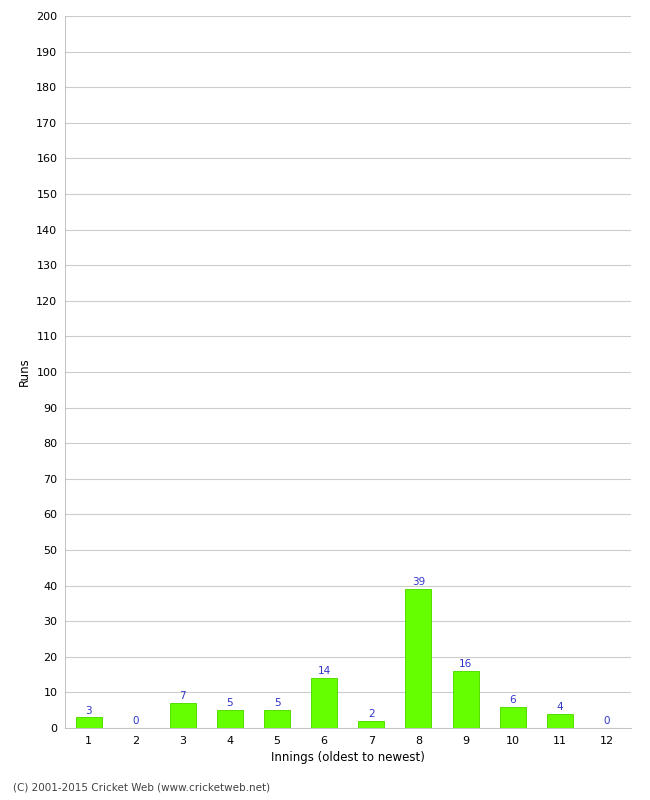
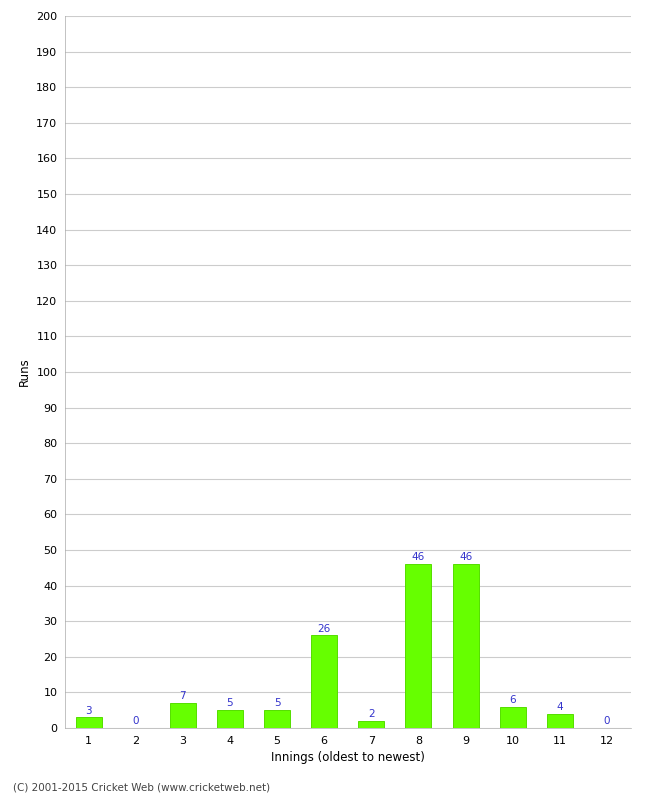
6: 14 -> 26
8: 39 -> 46
9: 16 -> 46
